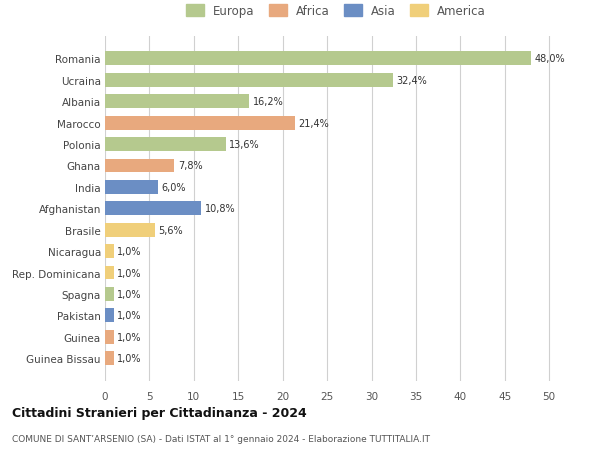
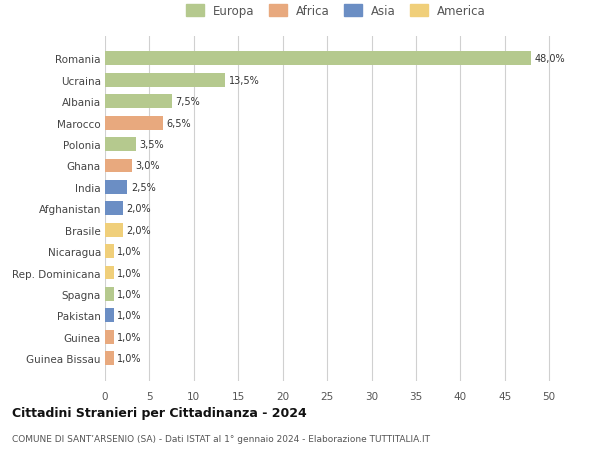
Ucraina: 32,4% -> 13,5%
Albania: 16,2% -> 7,5%
Marocco: 21,4% -> 6,5%
Polonia: 13,6% -> 3,5%
Ghana: 7,8% -> 3,0%
India: 6,0% -> 2,5%
Afghanistan: 10,8% -> 2,0%
Brasile: 5,6% -> 2,0%
